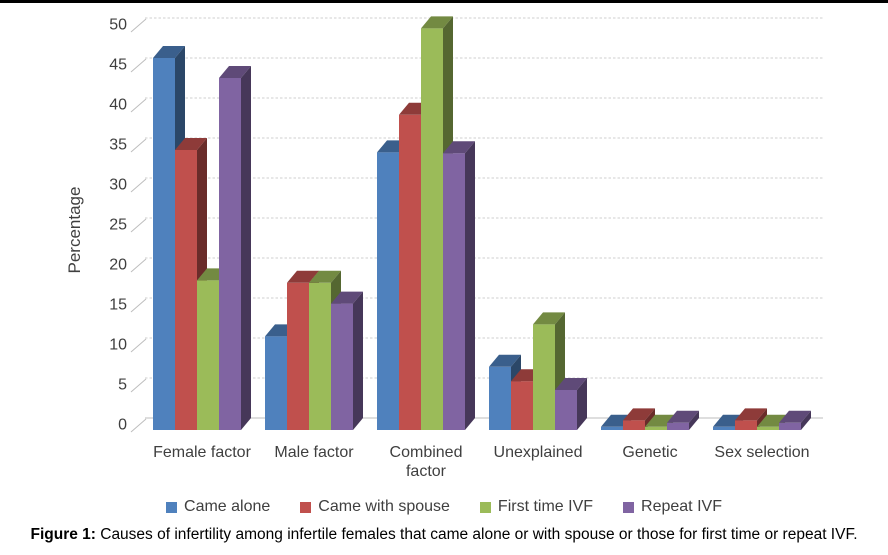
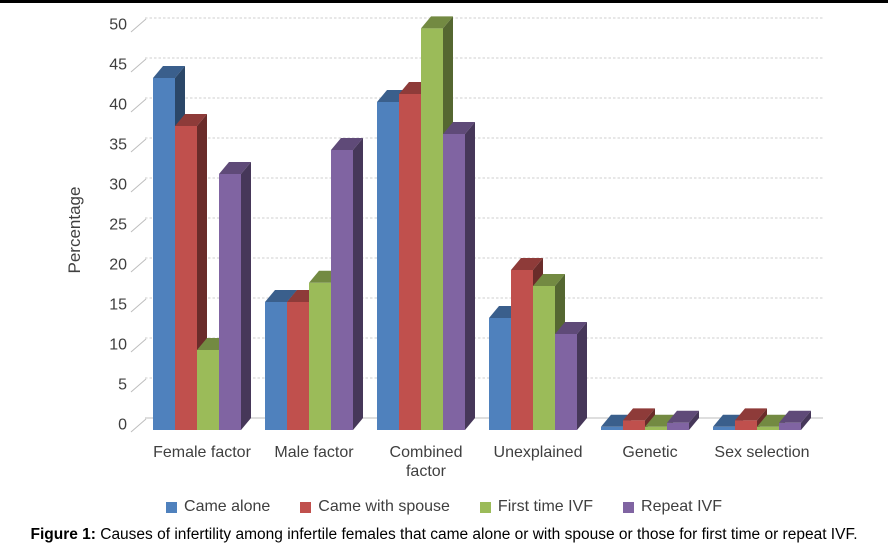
Came alone/Female factor: 46 -> 44
Came with spouse/Female factor: 35 -> 38
First time IVF/Female factor: 19 -> 10
Repeat IVF/Female factor: 44 -> 32
Came alone/Male factor: 12 -> 16
Came with spouse/Male factor: 18 -> 16
Repeat IVF/Male factor: 16 -> 35
Came alone/Combined factor: 35 -> 41
Came with spouse/Combined factor: 39 -> 42
Repeat IVF/Combined factor: 35 -> 37
Came alone/Unexplained: 8 -> 14
Came with spouse/Unexplained: 6 -> 20
First time IVF/Unexplained: 13 -> 18
Repeat IVF/Unexplained: 5 -> 12
